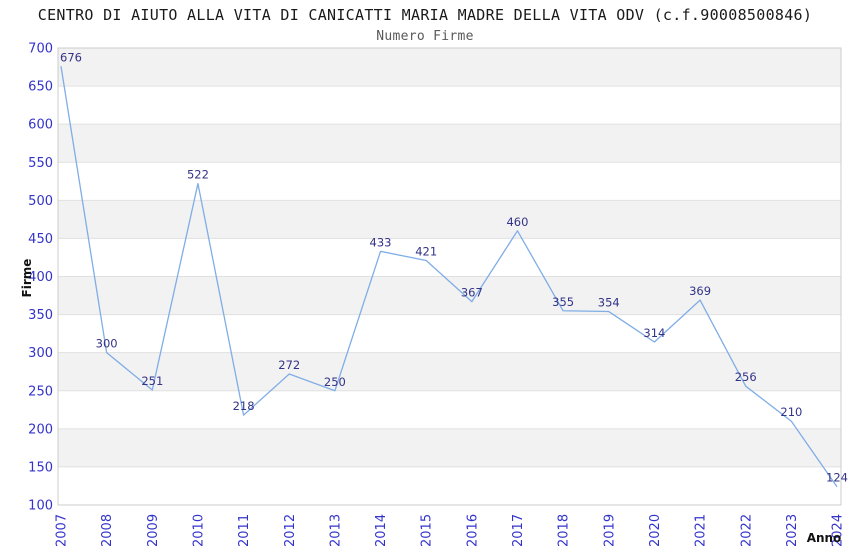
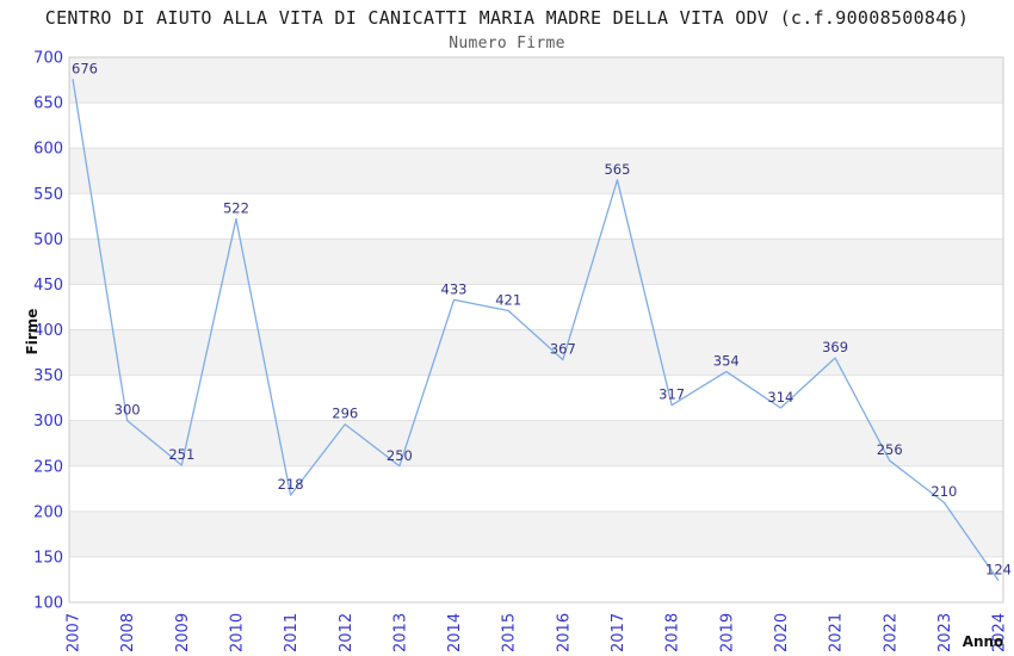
2012: 272 -> 296
2017: 460 -> 565
2018: 355 -> 317
